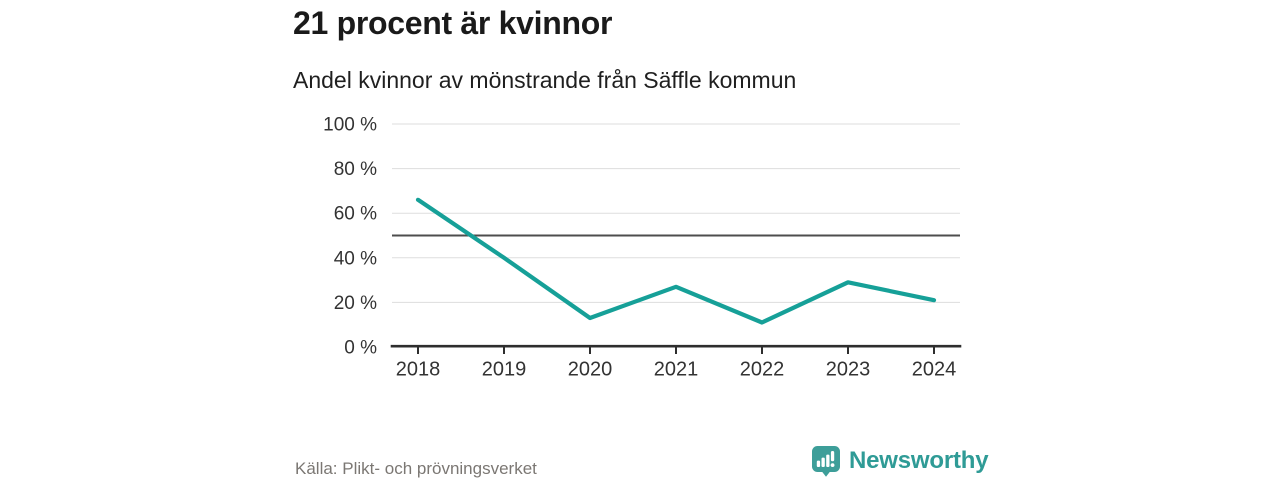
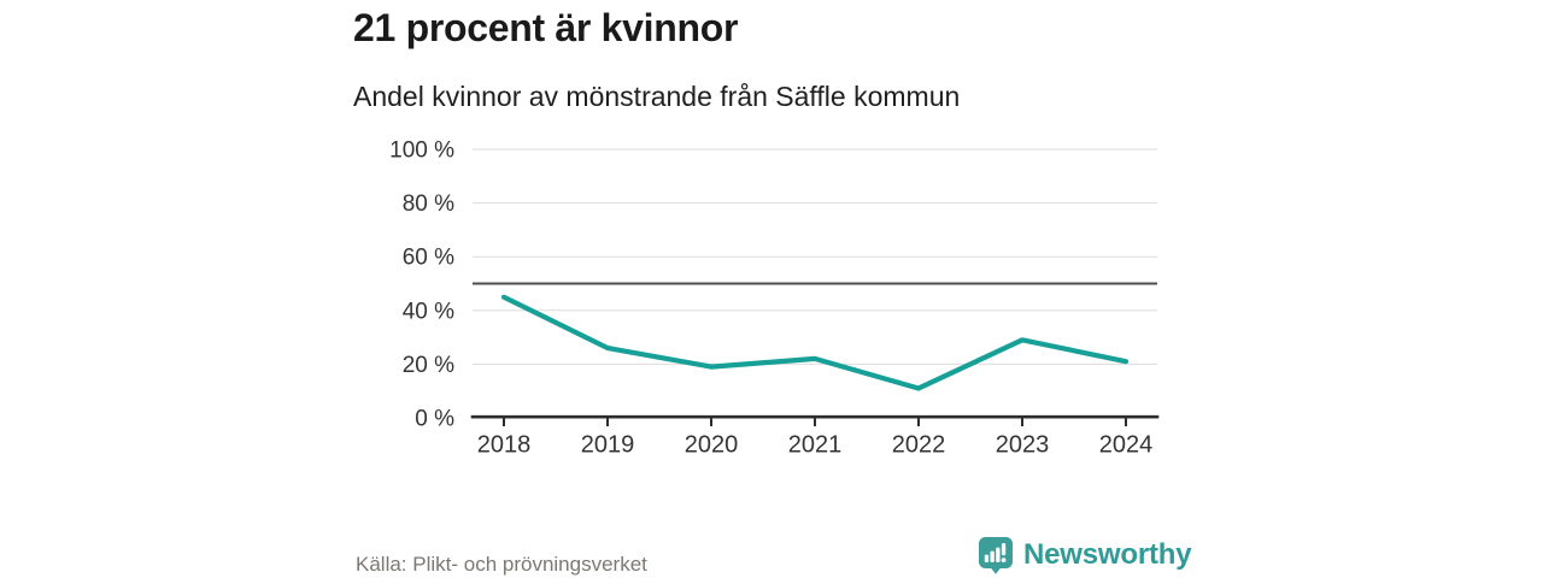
2018: 66% -> 45%
2019: 40% -> 26%
2020: 13% -> 19%
2021: 27% -> 22%
